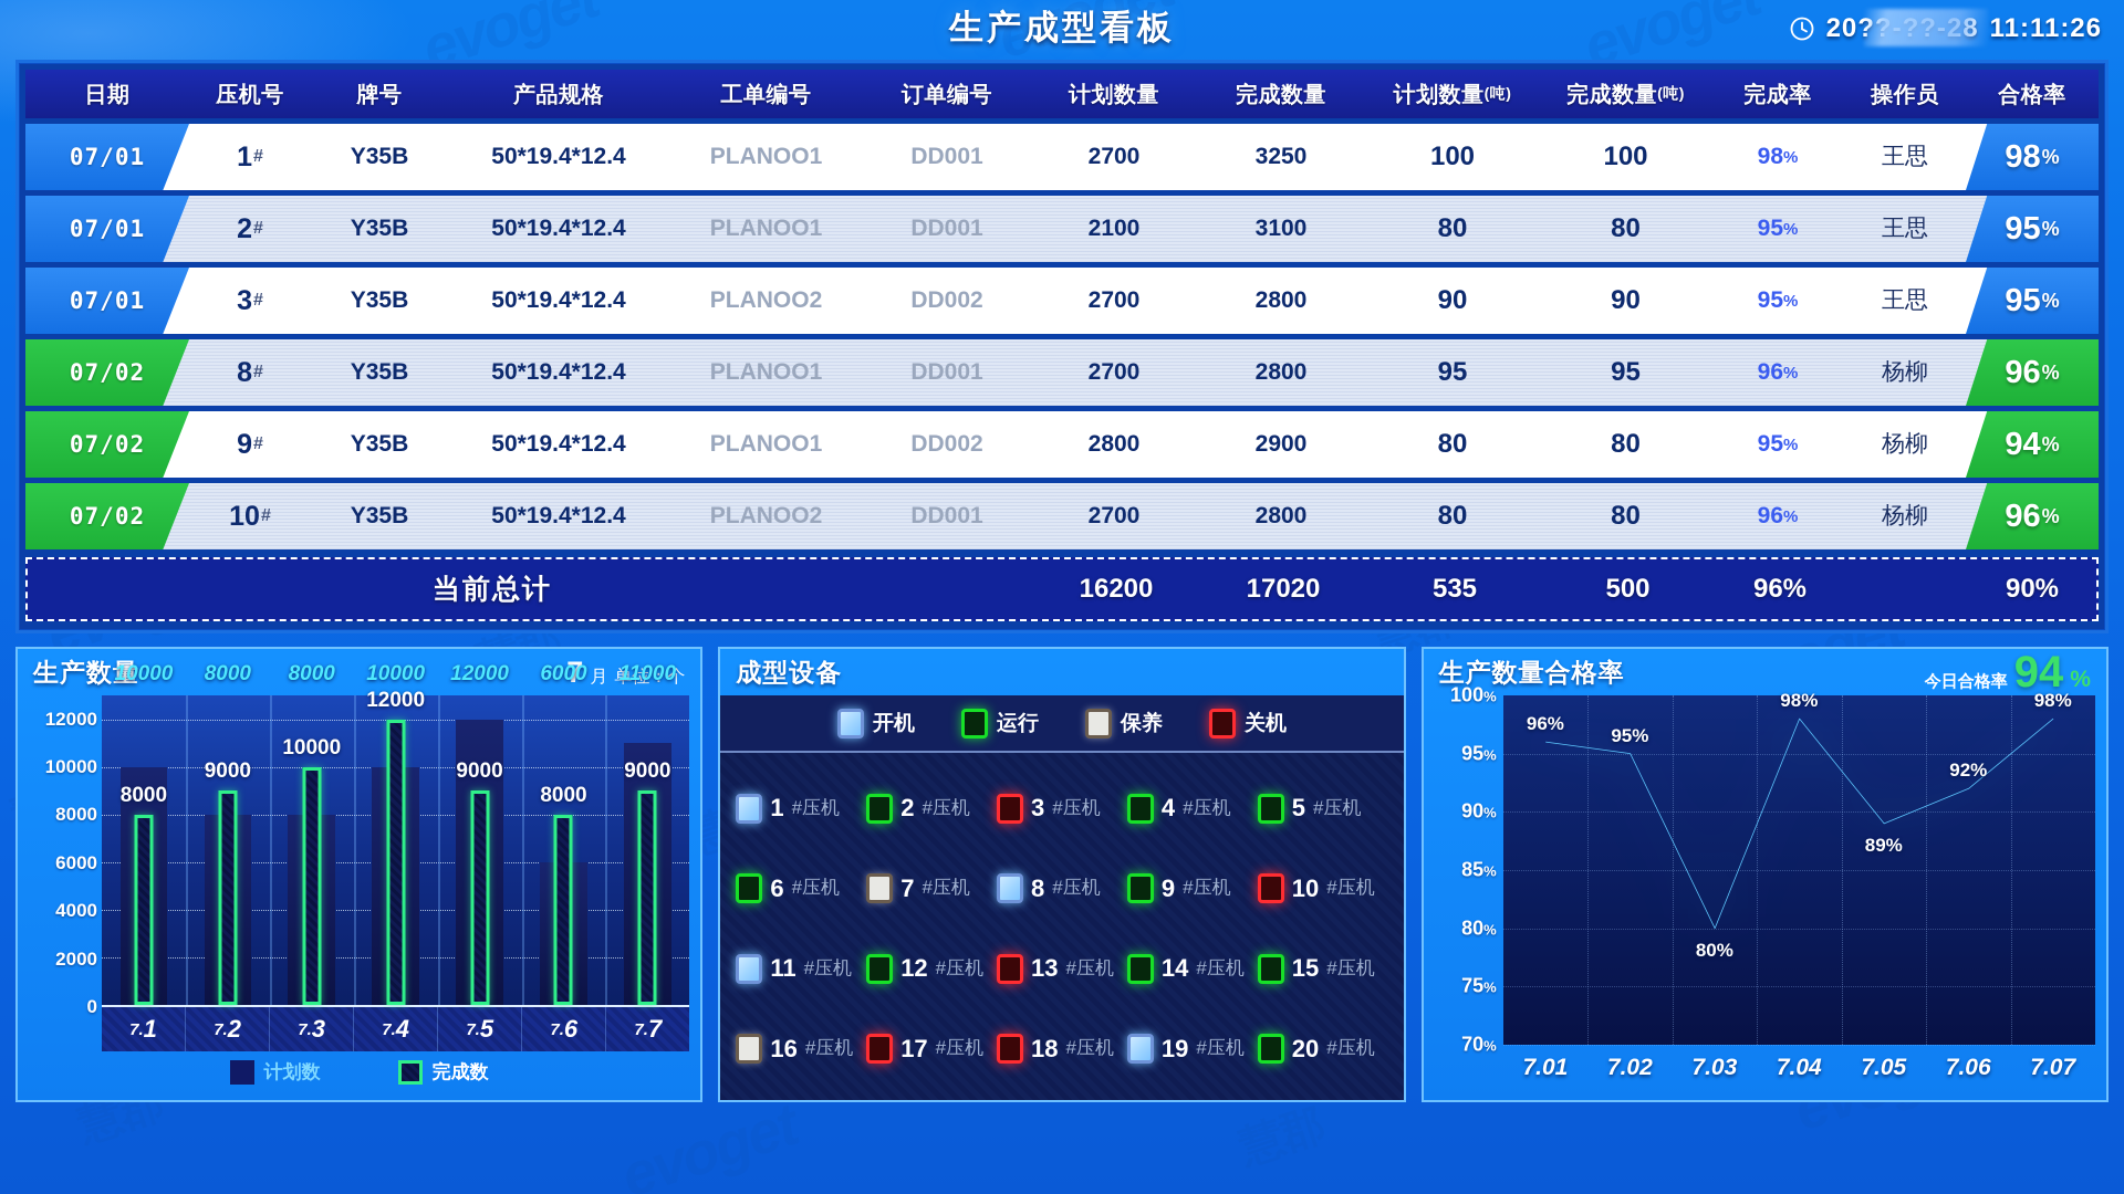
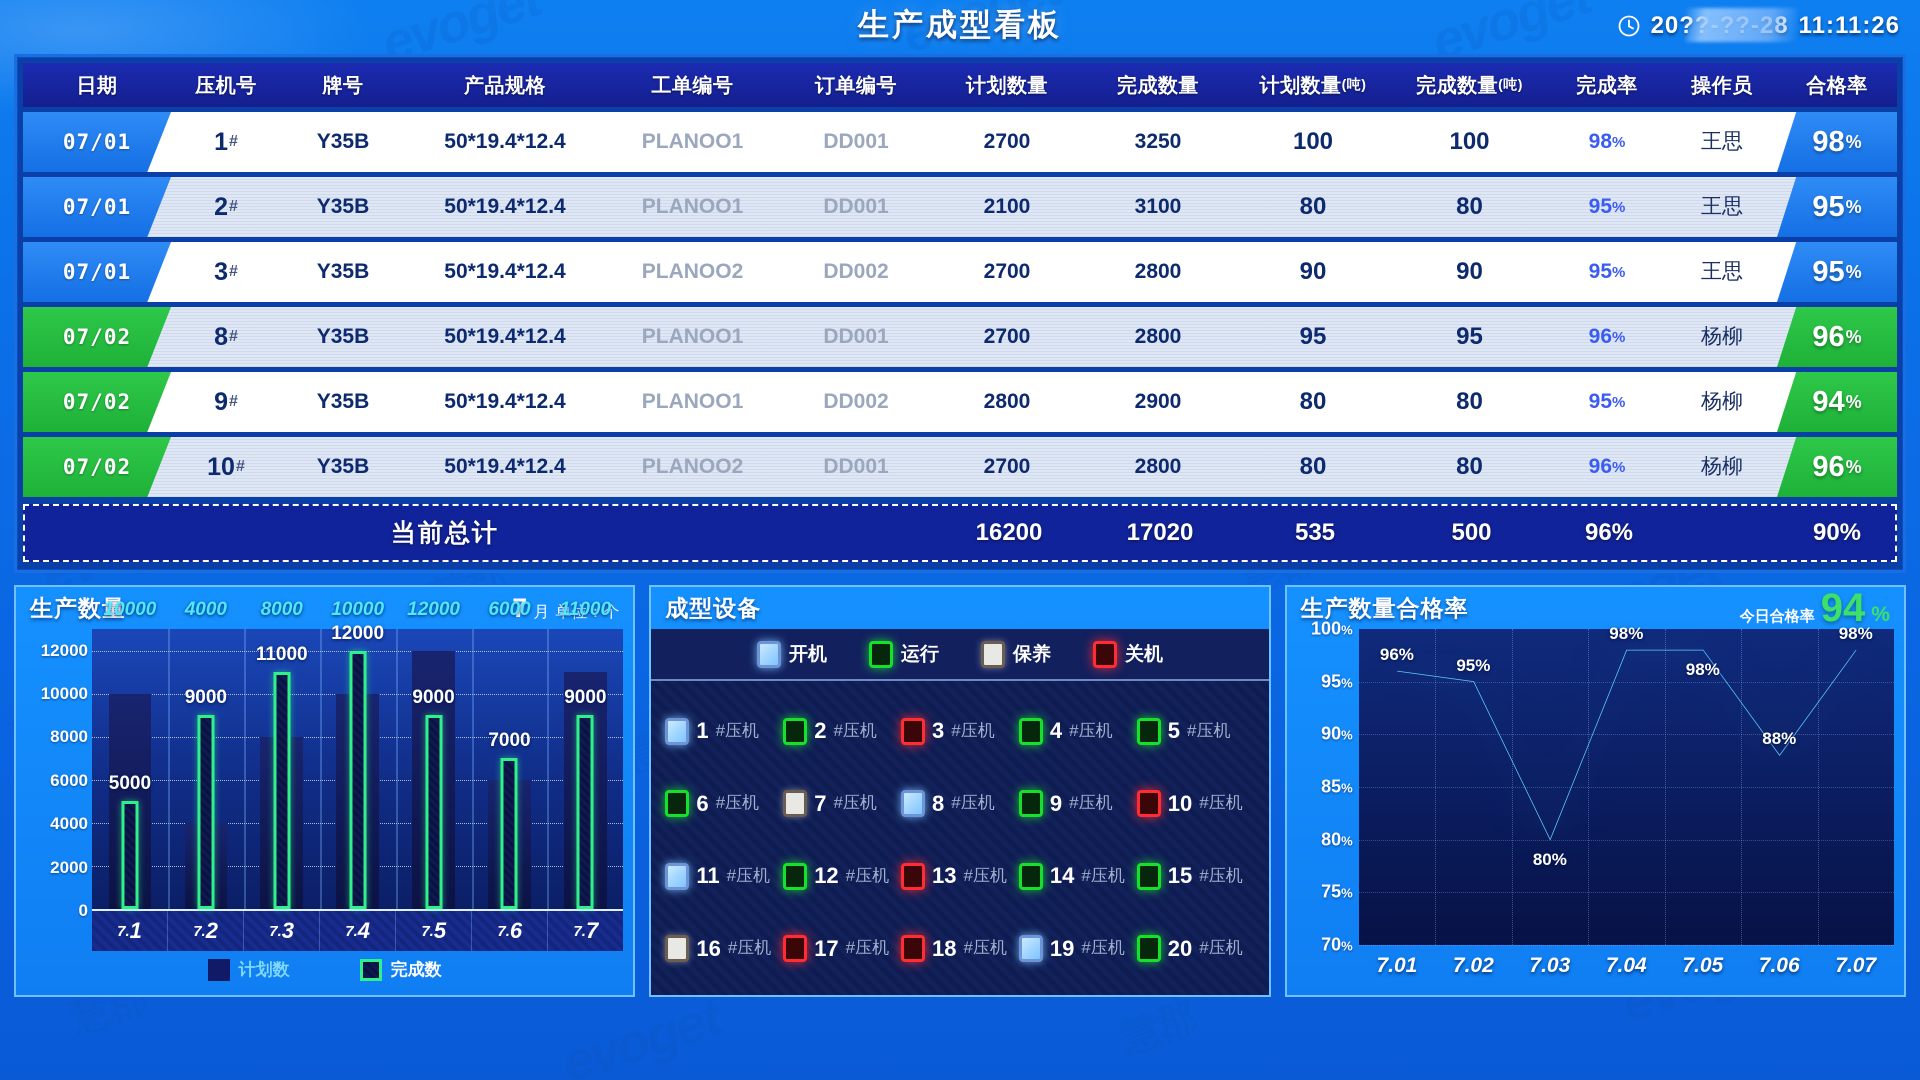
生产数量/完成数/7.1: 8000 -> 5000
生产数量/计划数/7.2: 8000 -> 4000
生产数量/完成数/7.3: 10000 -> 11000
生产数量/完成数/7.6: 8000 -> 7000
生产数量合格率/7.05: 89% -> 98%
生产数量合格率/7.06: 92% -> 88%
